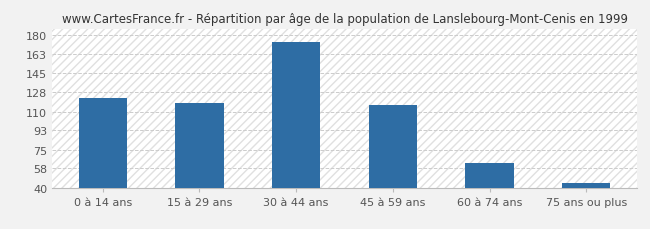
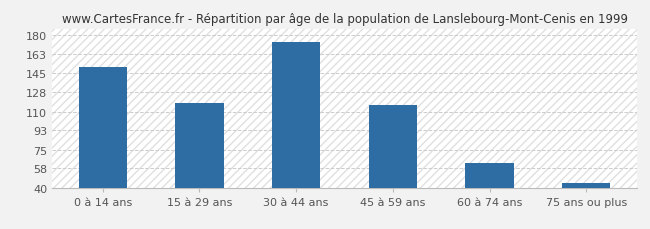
0 à 14 ans: 122 -> 151
